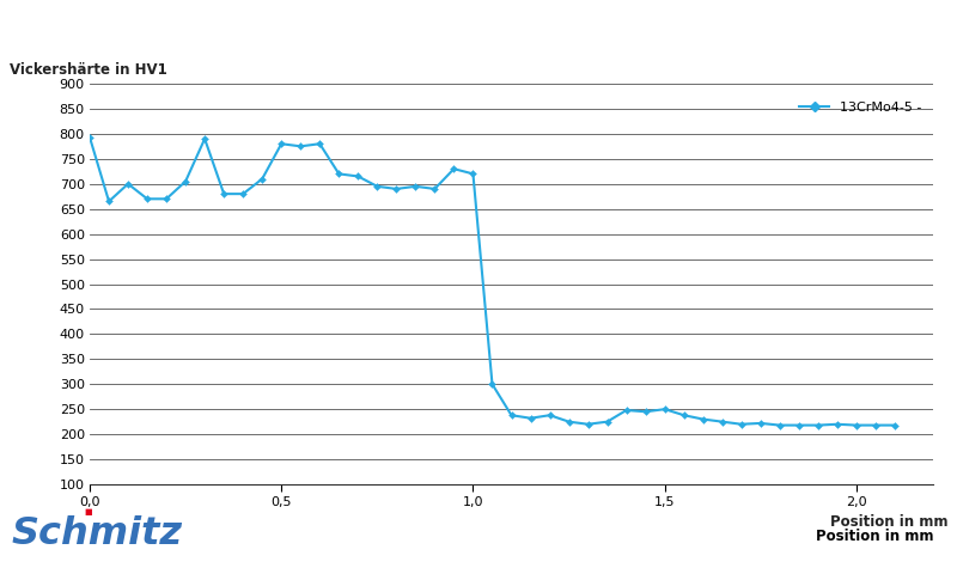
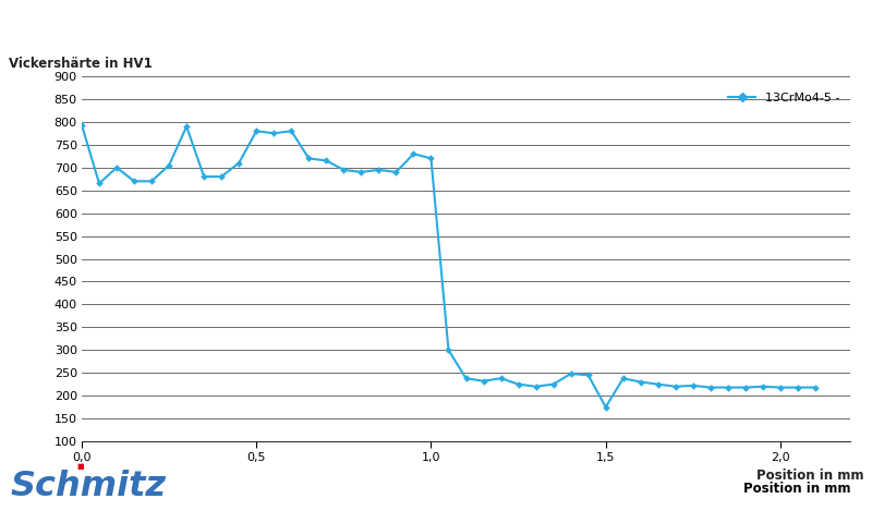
1,5: 250 -> 175
